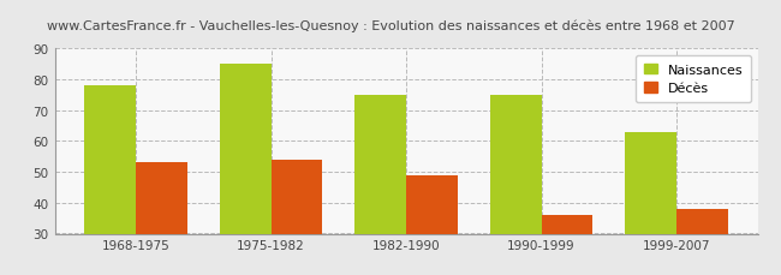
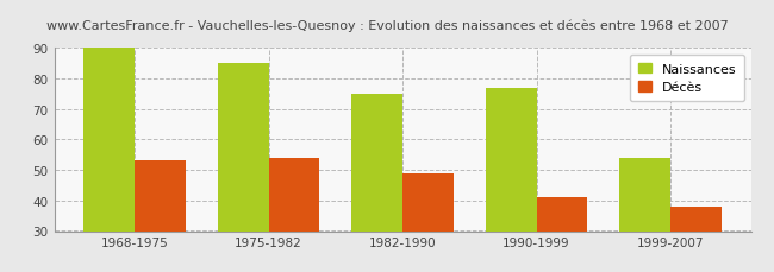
Naissances/1968-1975: 78 -> 90
Naissances/1990-1999: 75 -> 77
Décès/1990-1999: 36 -> 41
Naissances/1999-2007: 63 -> 54
